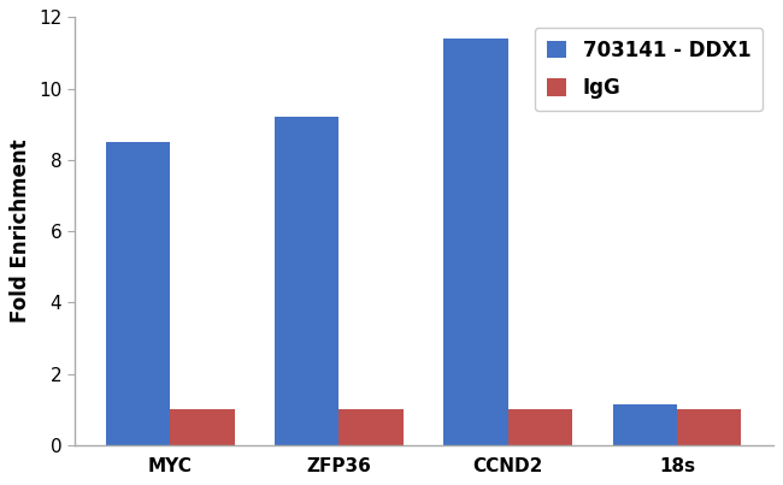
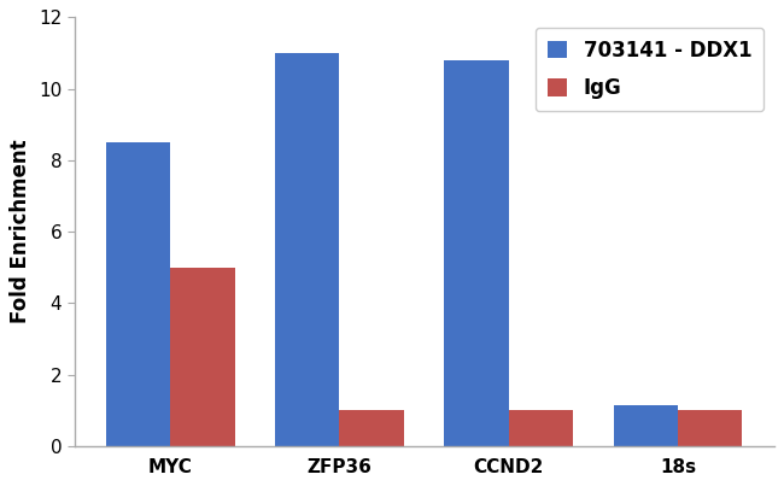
IgG/MYC: 1 -> 5
703141 - DDX1/ZFP36: 9.20 -> 11.00
703141 - DDX1/CCND2: 11.40 -> 10.80
